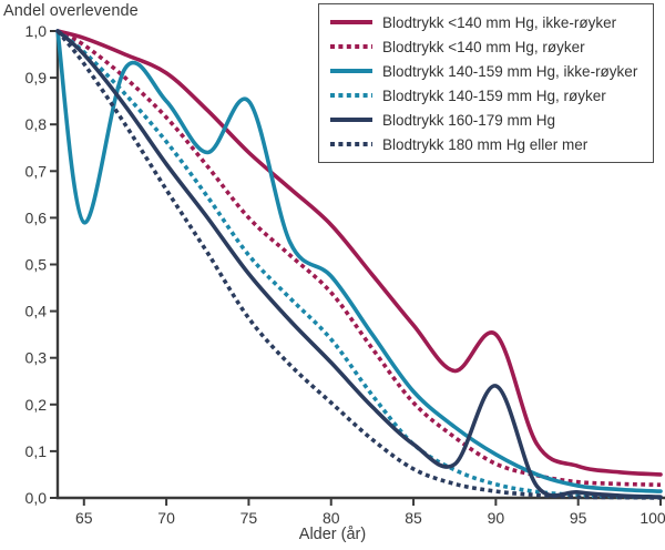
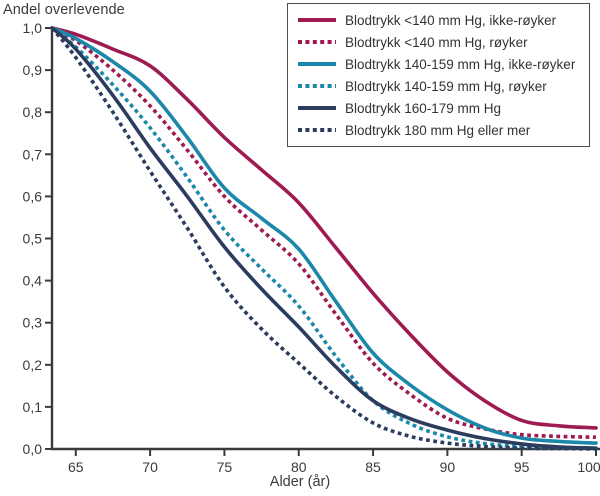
Blodtrykk 140-159 mm Hg, ikke-røyker/65: 0,59 -> 0,97
Blodtrykk 140-159 mm Hg, ikke-røyker/75: 0,85 -> 0,62
Blodtrykk <140 mm Hg, ikke-røyker/90: 0,35 -> 0,18
Blodtrykk 160-179 mm Hg/90: 0,24 -> 0,04
